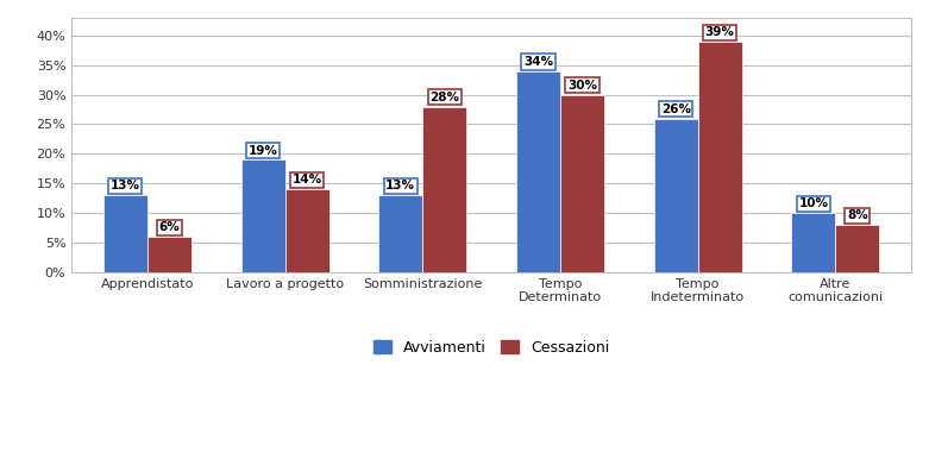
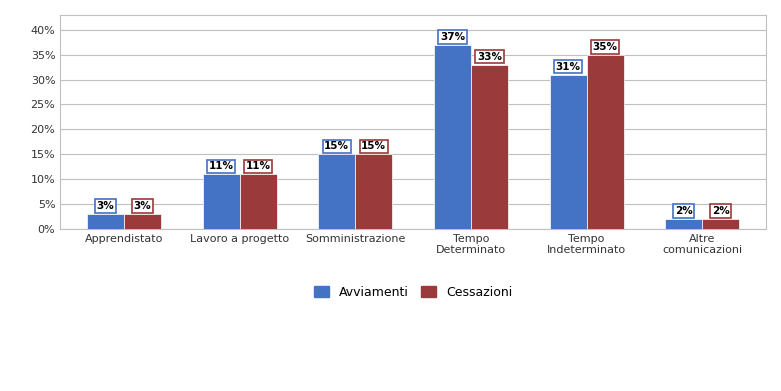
Avviamenti/Apprendistato: 13% -> 3%
Cessazioni/Apprendistato: 6% -> 3%
Avviamenti/Lavoro a progetto: 19% -> 11%
Cessazioni/Lavoro a progetto: 14% -> 11%
Avviamenti/Somministrazione: 13% -> 15%
Cessazioni/Somministrazione: 28% -> 15%
Avviamenti/Tempo Determinato: 34% -> 37%
Cessazioni/Tempo Determinato: 30% -> 33%
Avviamenti/Tempo Indeterminato: 26% -> 31%
Cessazioni/Tempo Indeterminato: 39% -> 35%
Avviamenti/Altre comunicazioni: 10% -> 2%
Cessazioni/Altre comunicazioni: 8% -> 2%
